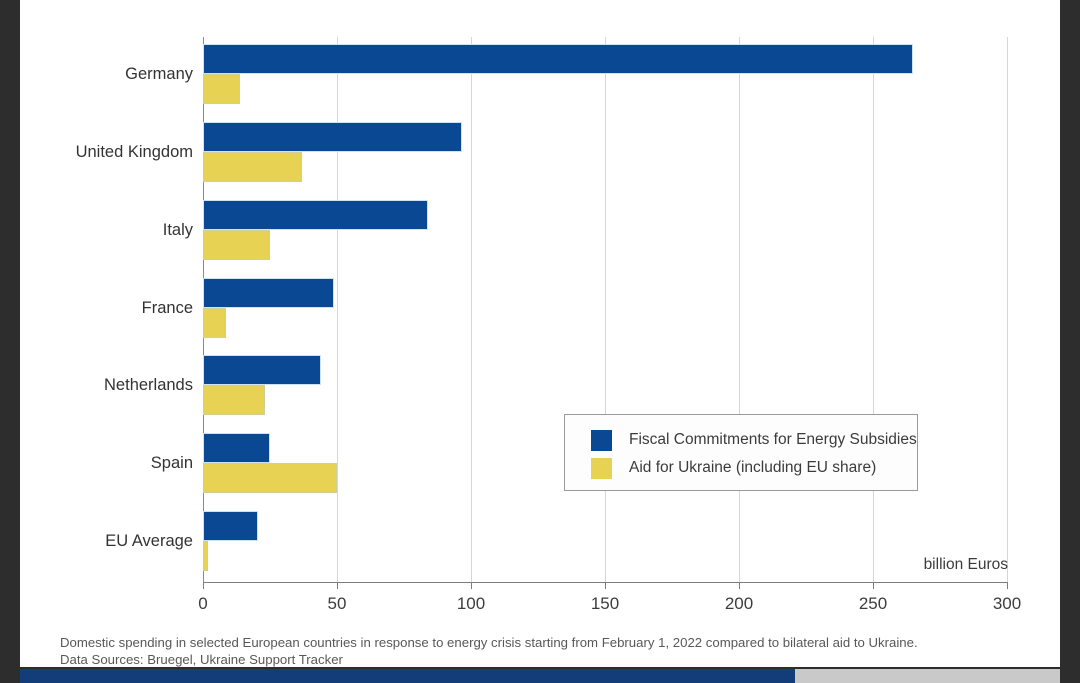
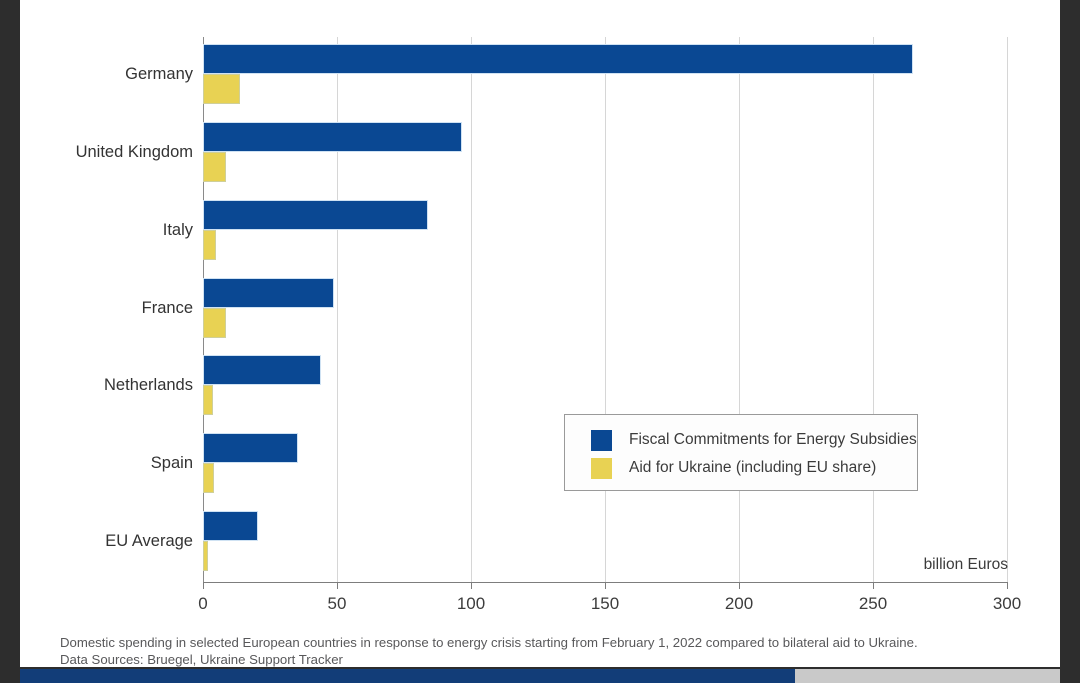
Aid for Ukraine (including EU share)/United Kingdom: 37 -> 9
Aid for Ukraine (including EU share)/Italy: 25 -> 5
Aid for Ukraine (including EU share)/Netherlands: 23 -> 4
Fiscal Commitments for Energy Subsidies/Spain: 25 -> 36
Aid for Ukraine (including EU share)/Spain: 50 -> 4
